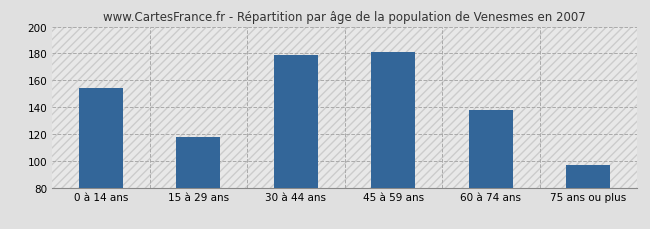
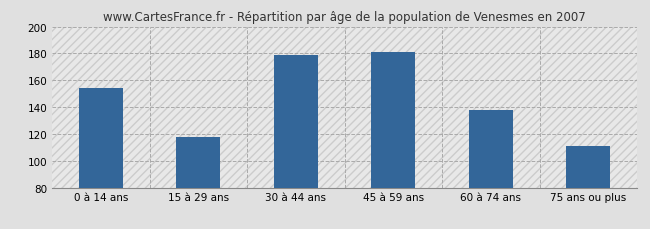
75 ans ou plus: 97 -> 111
